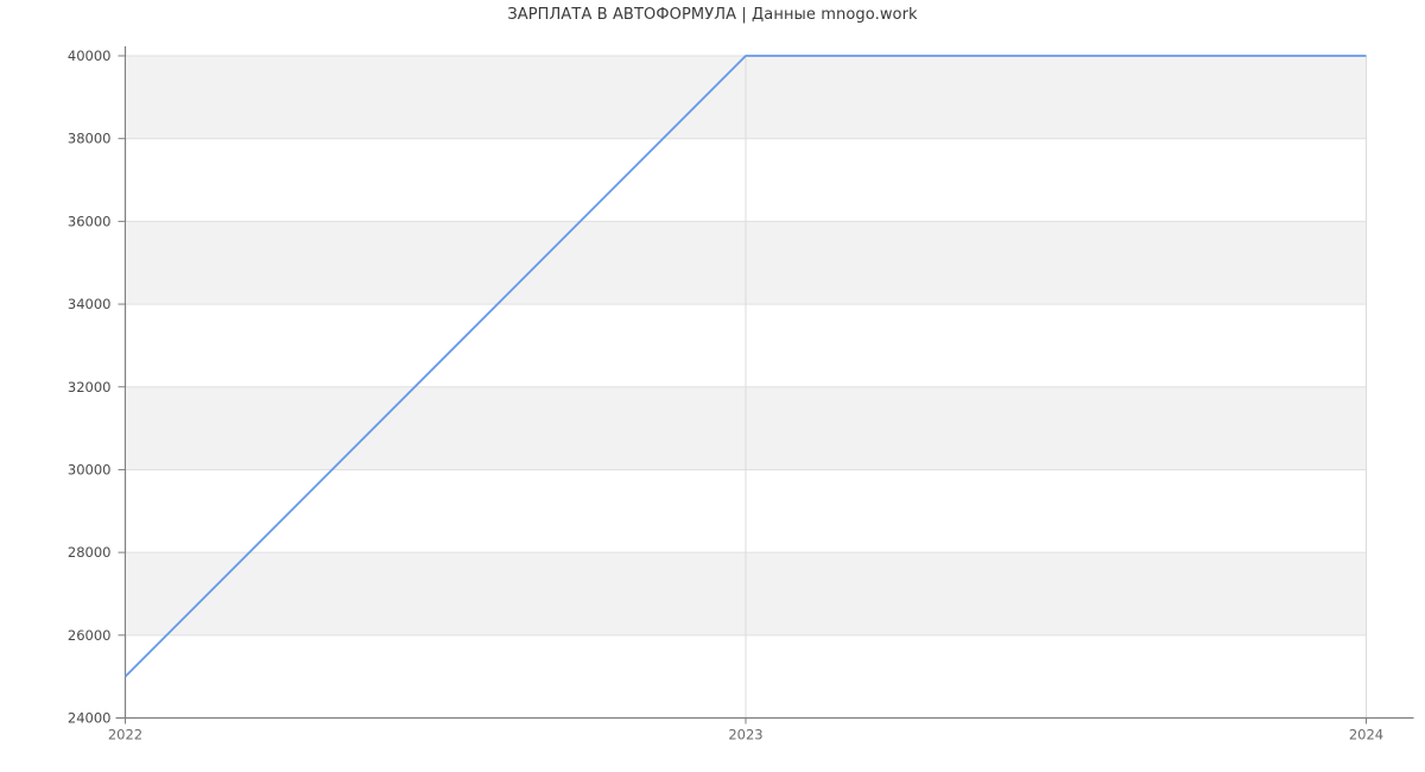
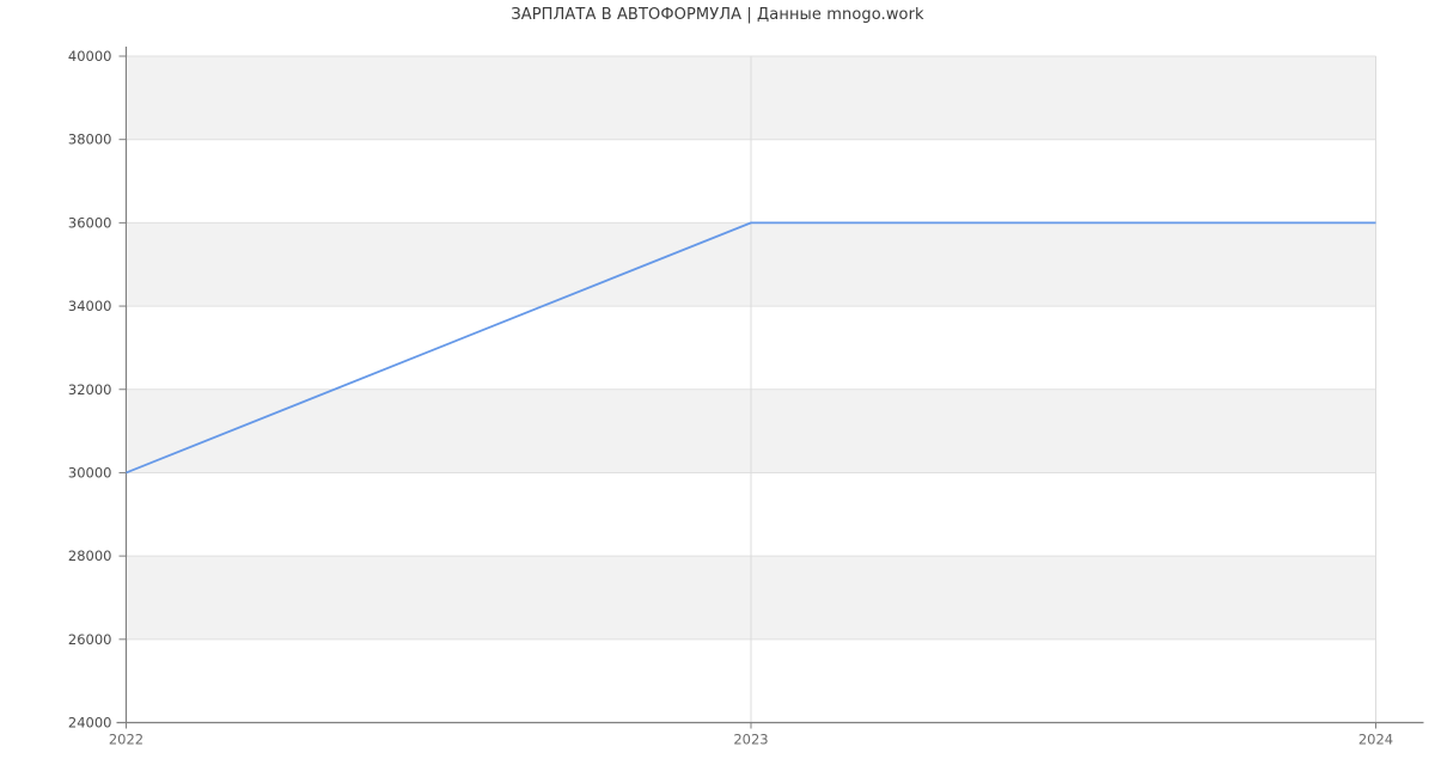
2022: 25000 -> 30000
2023: 40000 -> 36000
2024: 40000 -> 36000
